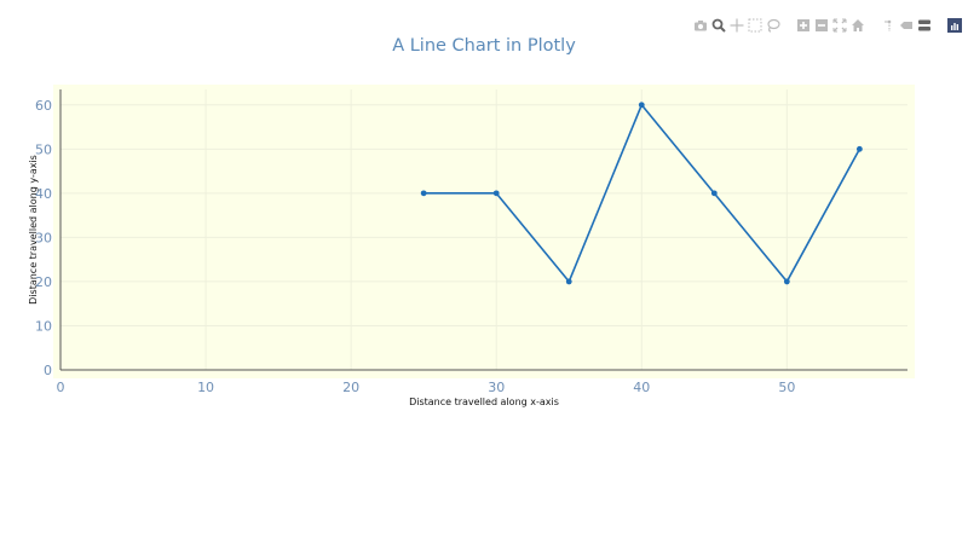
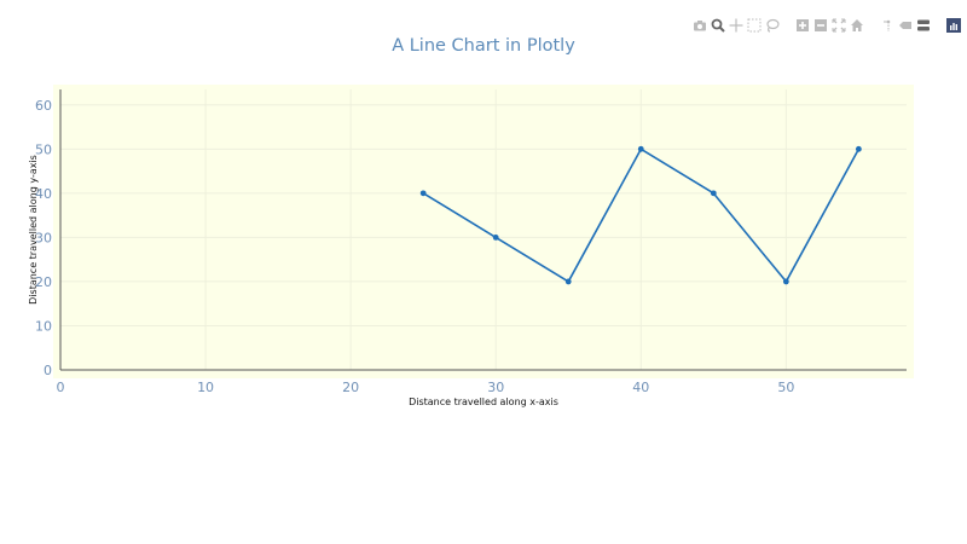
30: 40 -> 30
40: 60 -> 50
